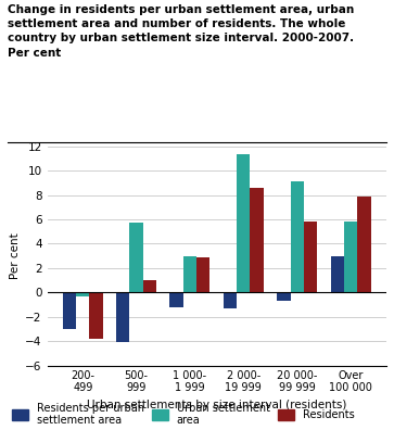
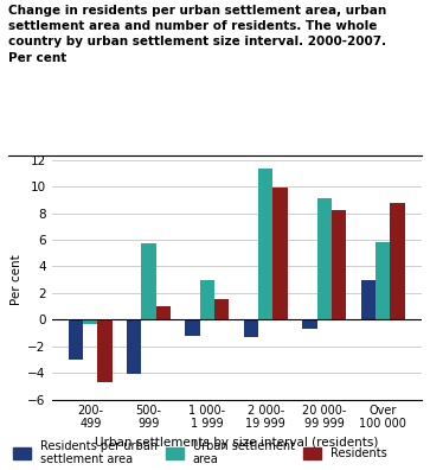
Residents/200- 499: -3.8 -> -4.7
Residents/1 000- 1 999: 2.9 -> 1.5
Residents/2 000- 19 999: 8.6 -> 9.9
Residents/20 000- 99 999: 5.8 -> 8.2
Residents/Over 100 000: 7.9 -> 8.8
